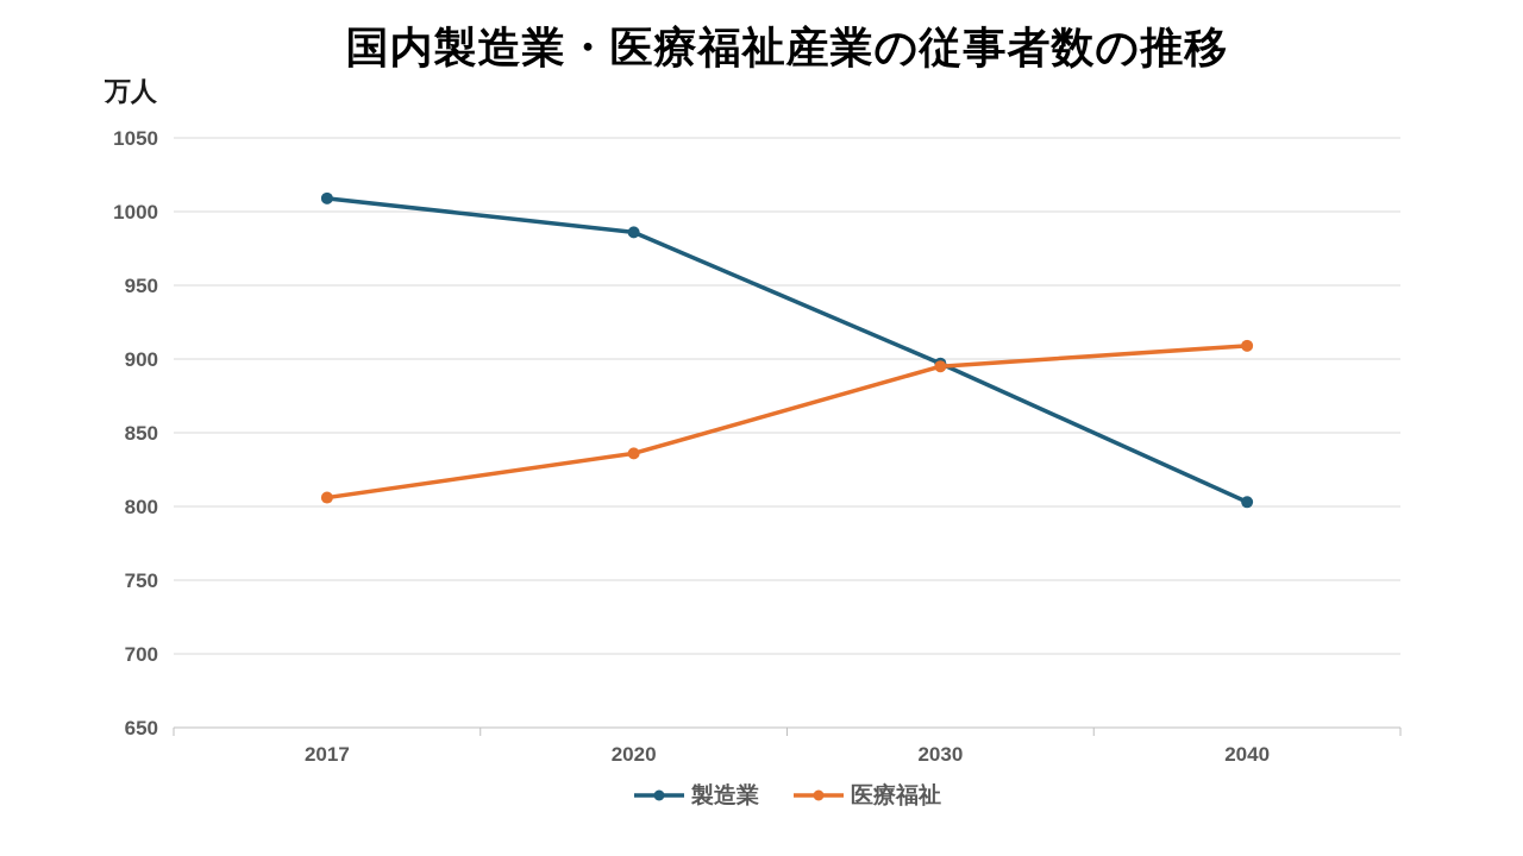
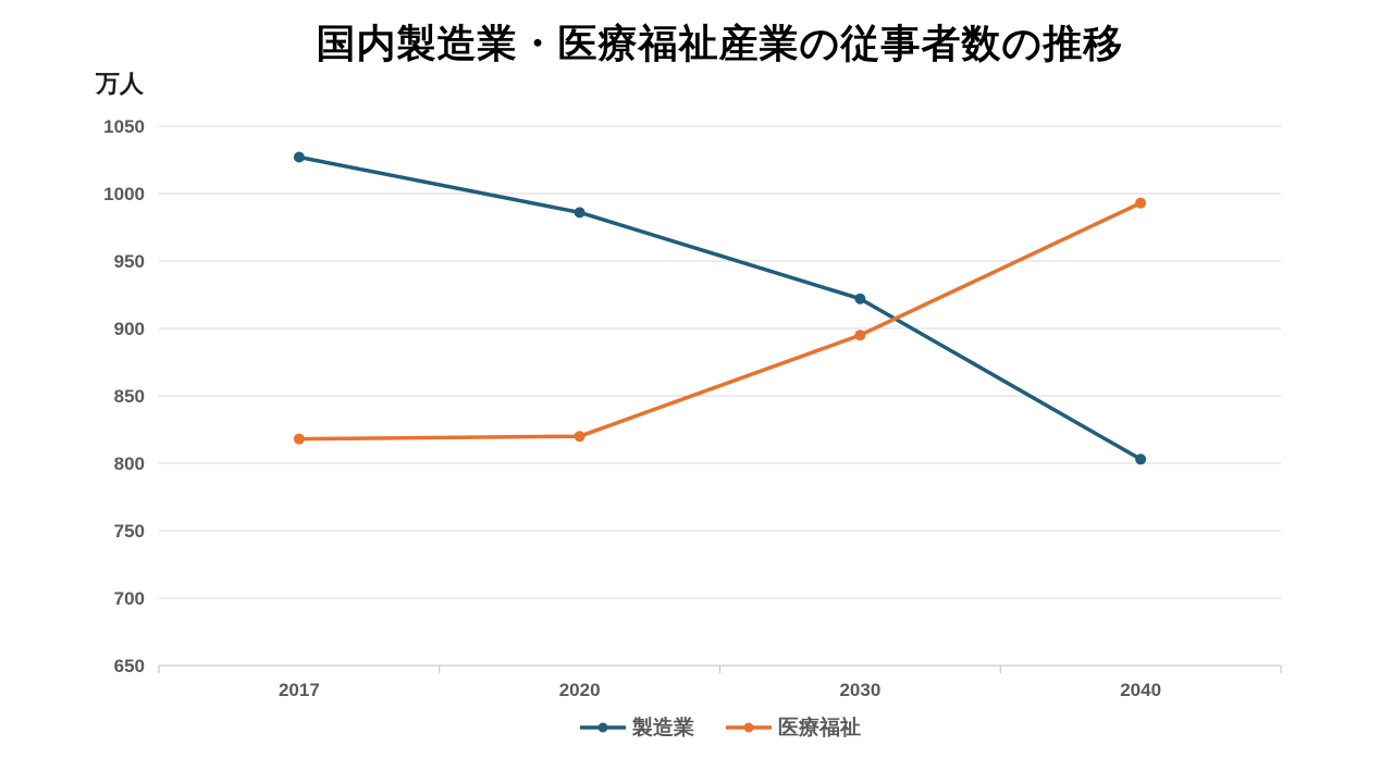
製造業/2017: 1009 -> 1027
医療福祉/2017: 806 -> 818
医療福祉/2020: 836 -> 820
製造業/2030: 897 -> 922
医療福祉/2040: 909 -> 993
